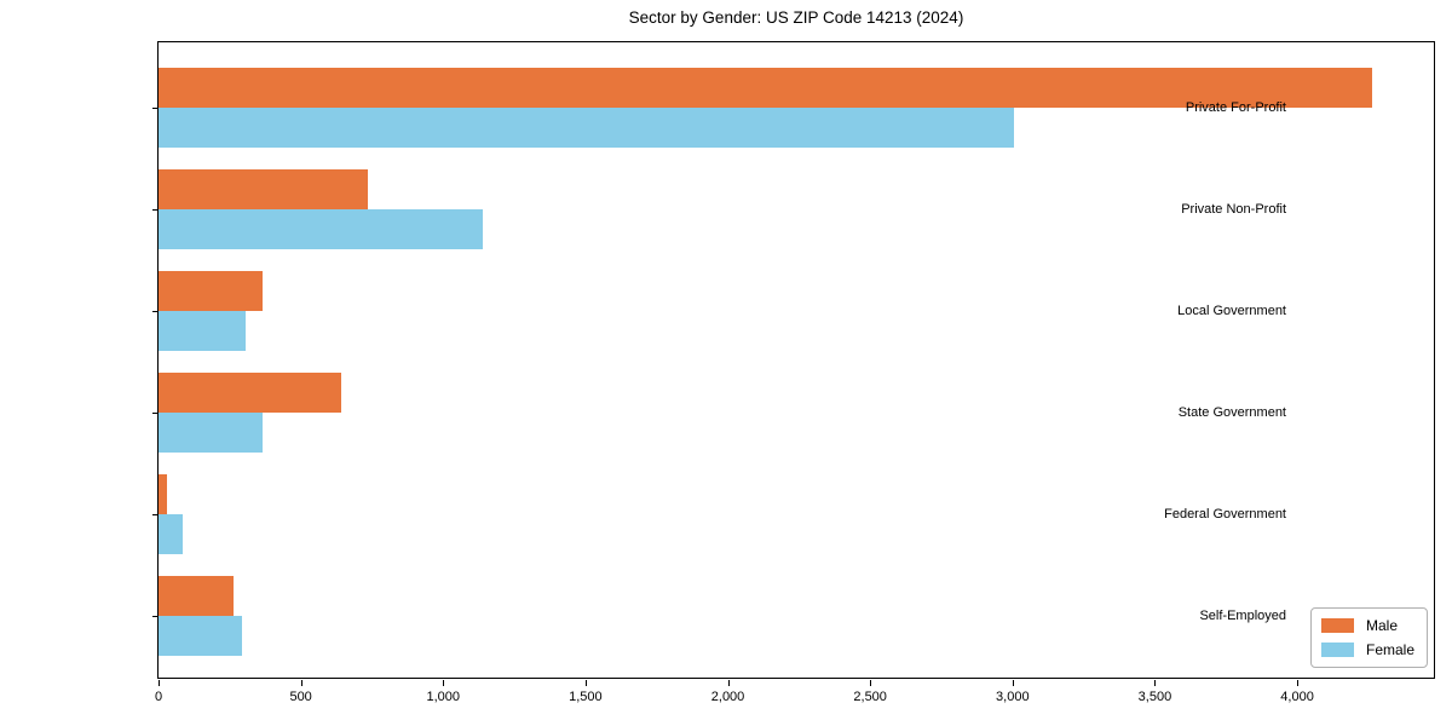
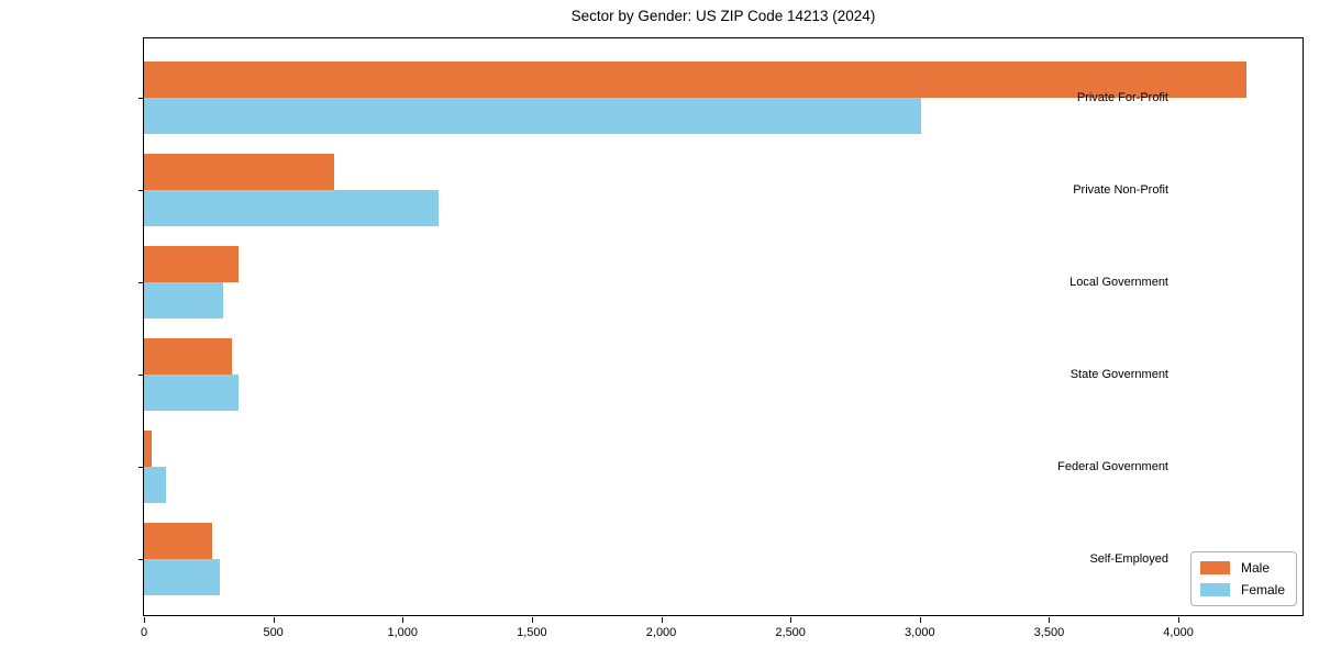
Male/State Government: 640 -> 340
